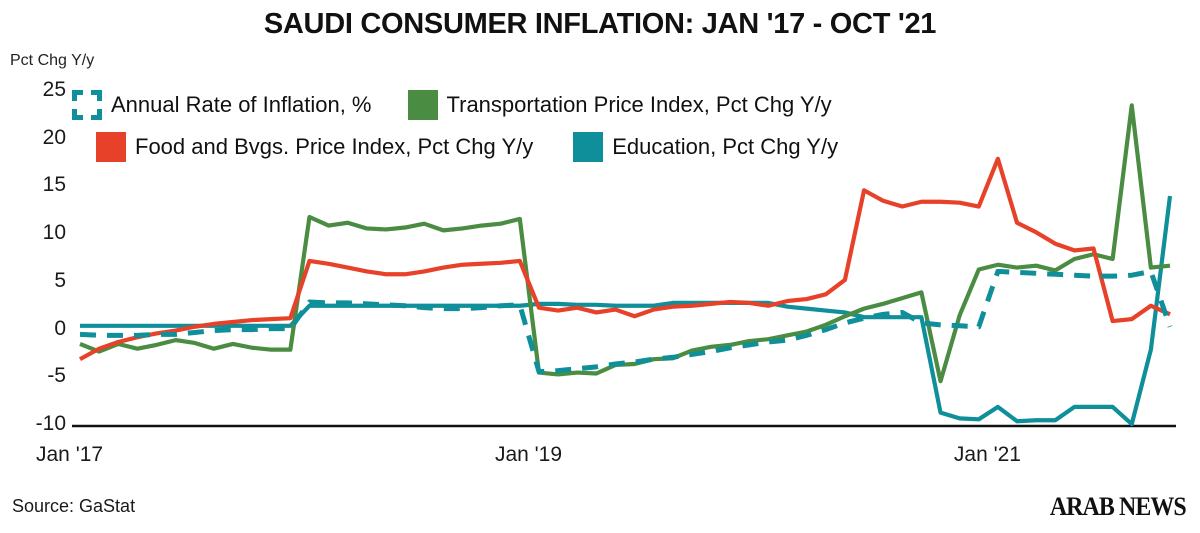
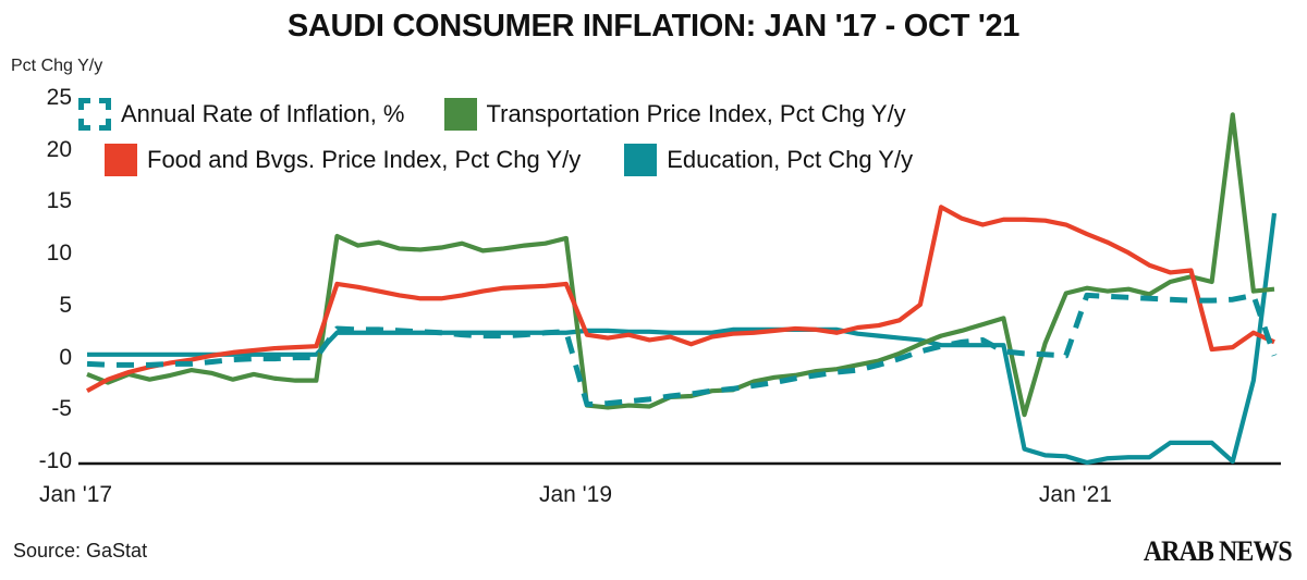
Food and Bvgs. Price Index, Pct Chg Y/y/Jan '21: 18 -> 12
Education, Pct Chg Y/y/Jan '21: -8 -> -10
